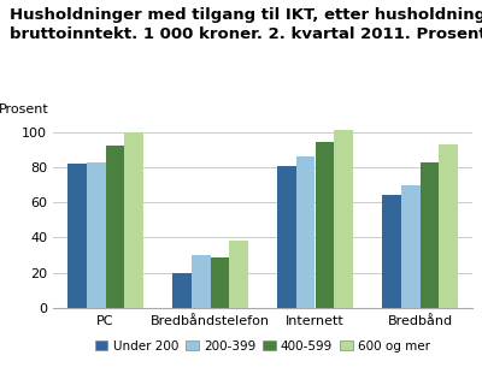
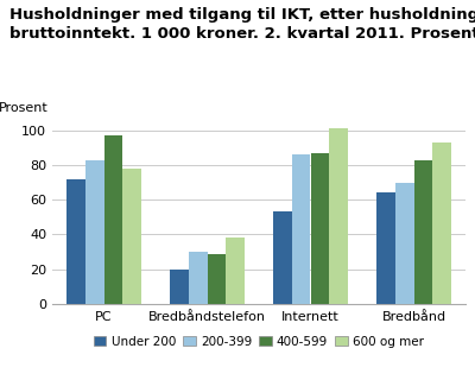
Under 200/PC: 82 -> 72
400-599/PC: 92 -> 97
600 og mer/PC: 100 -> 78
Under 200/Internett: 81 -> 53
400-599/Internett: 94 -> 87
